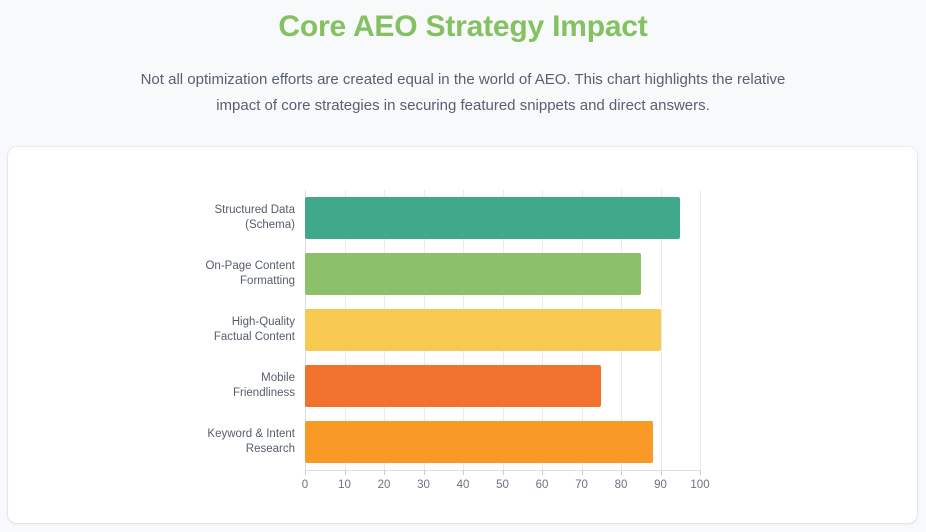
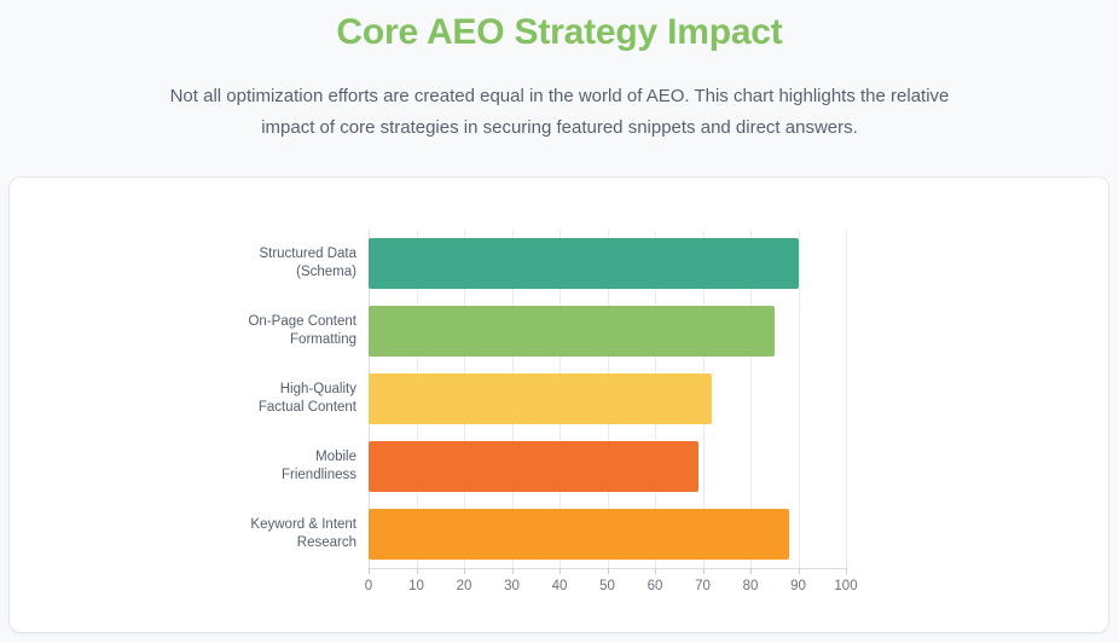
Structured Data (Schema): 95 -> 90
High-Quality Factual Content: 90 -> 72
Mobile Friendliness: 75 -> 69
